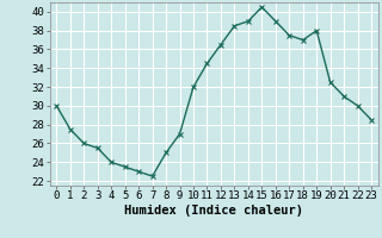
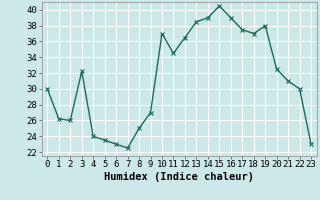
1: 27.5 -> 26.2
3: 25.5 -> 32.2
10: 32.0 -> 37.0
23: 28.5 -> 23.0
